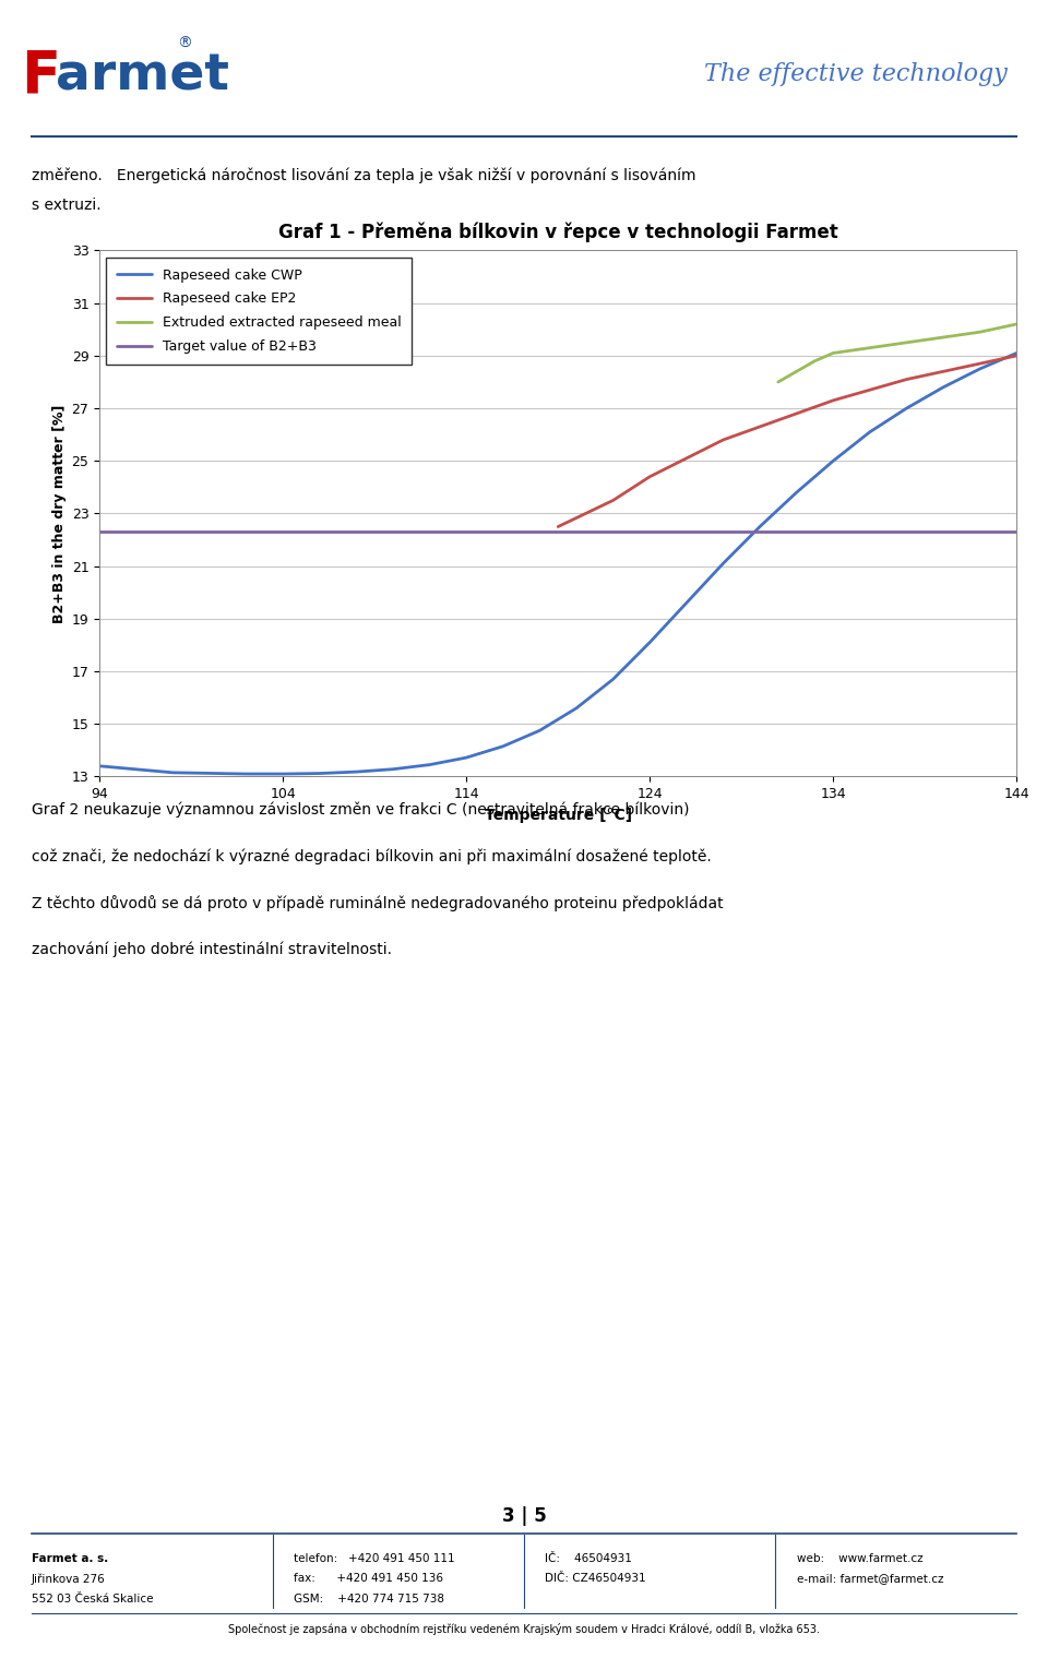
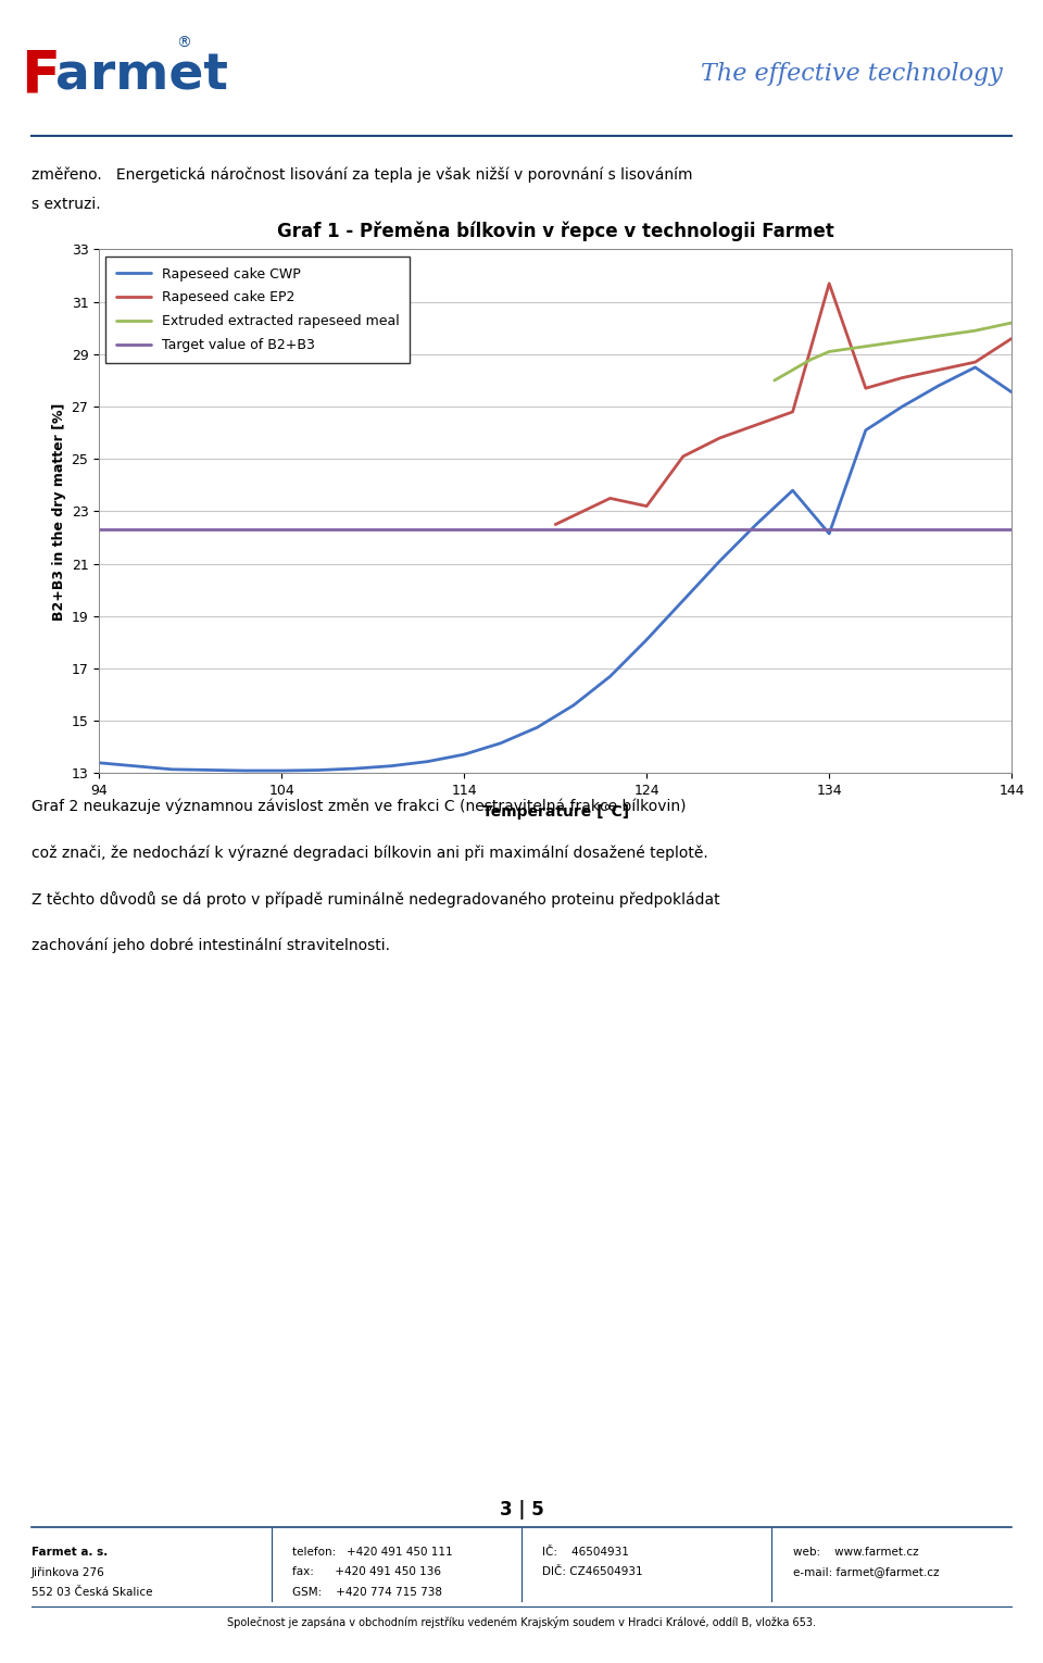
Rapeseed cake EP2/124: 24.4 -> 23.2
Rapeseed cake CWP/134: 25.00 -> 22.15
Rapeseed cake EP2/134: 27.3 -> 31.7
Rapeseed cake CWP/144: 29.10 -> 27.55
Rapeseed cake EP2/144: 29.0 -> 29.6
